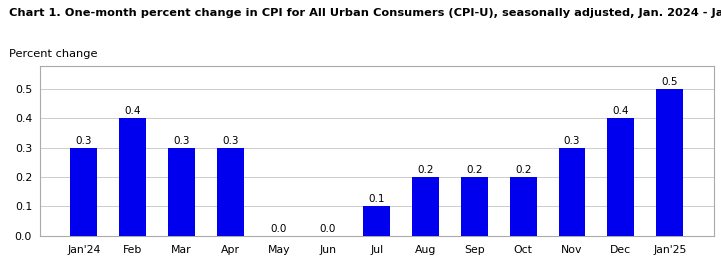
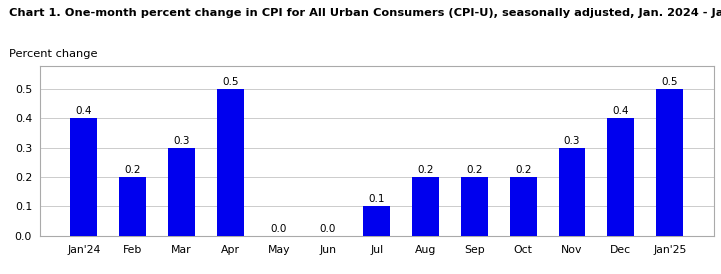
Jan'24: 0.3 -> 0.4
Feb: 0.4 -> 0.2
Apr: 0.3 -> 0.5
